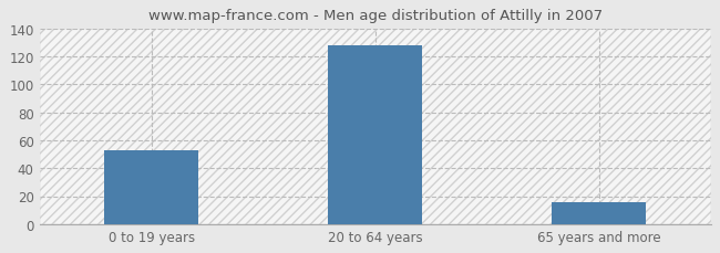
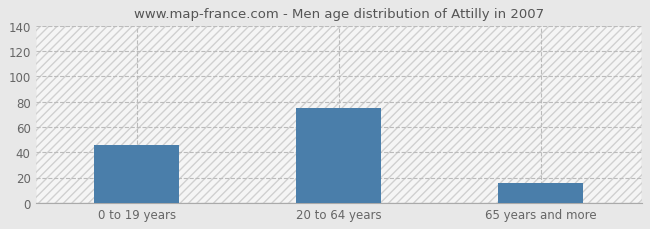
0 to 19 years: 53 -> 46
20 to 64 years: 128 -> 75
